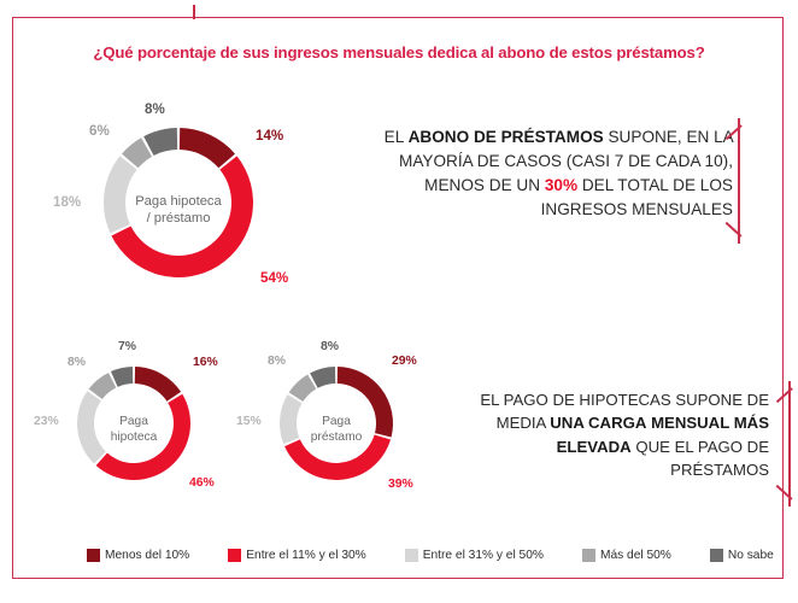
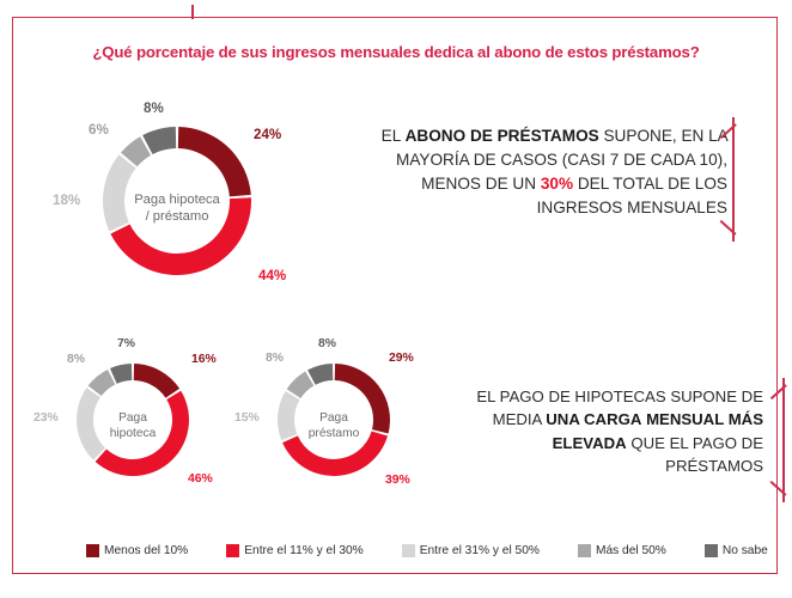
Paga hipoteca / préstamo/Menos del 10%: 14% -> 24%
Paga hipoteca / préstamo/Entre el 11% y el 30%: 54% -> 44%
